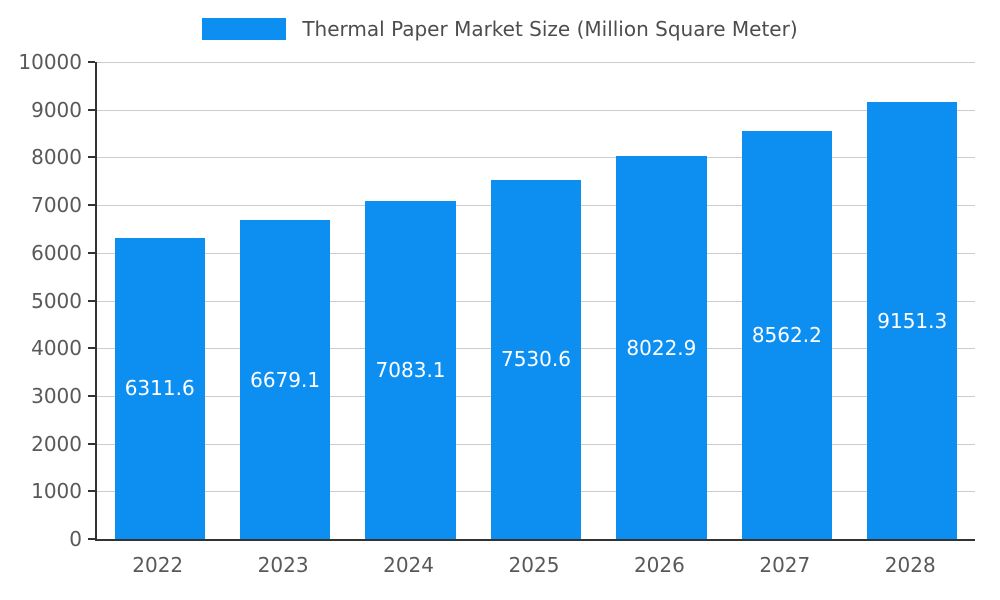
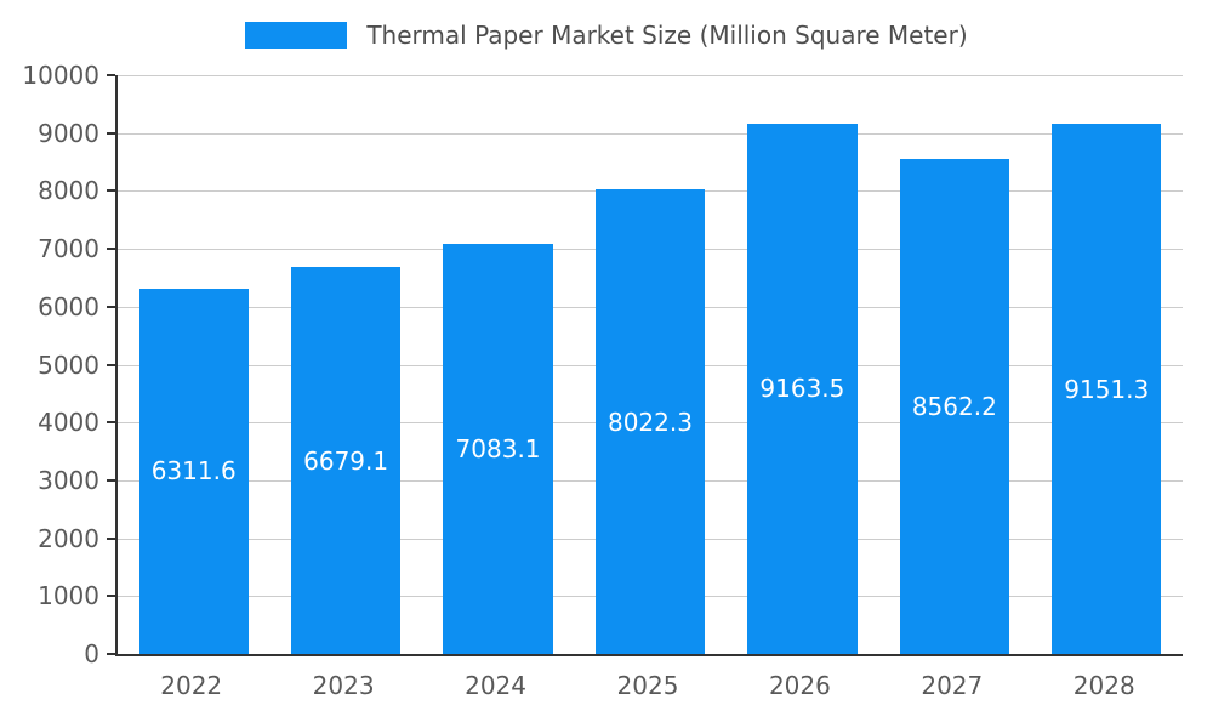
2025: 7530.6 -> 8022.3
2026: 8022.9 -> 9163.5
